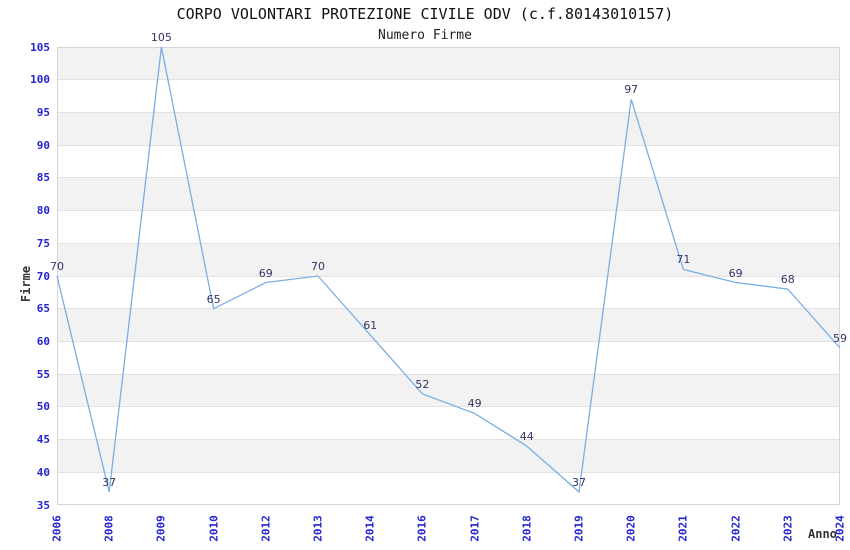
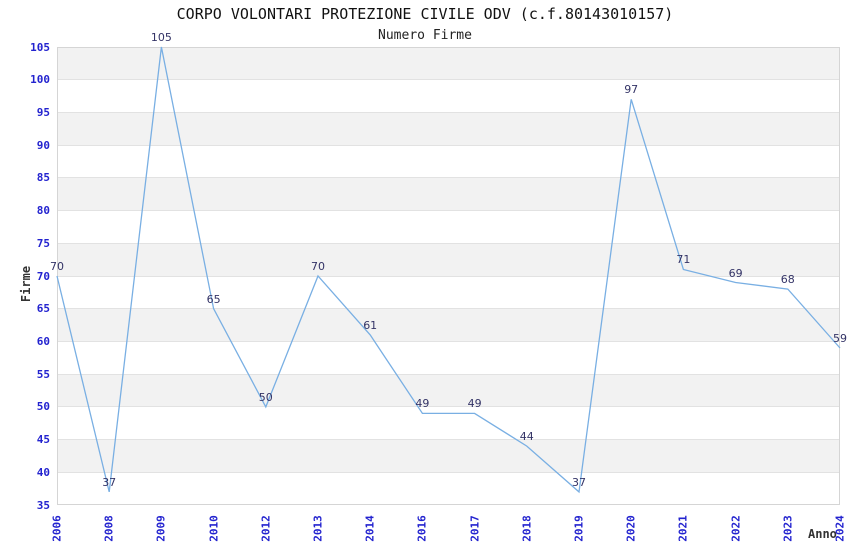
2012: 69 -> 50
2016: 52 -> 49
